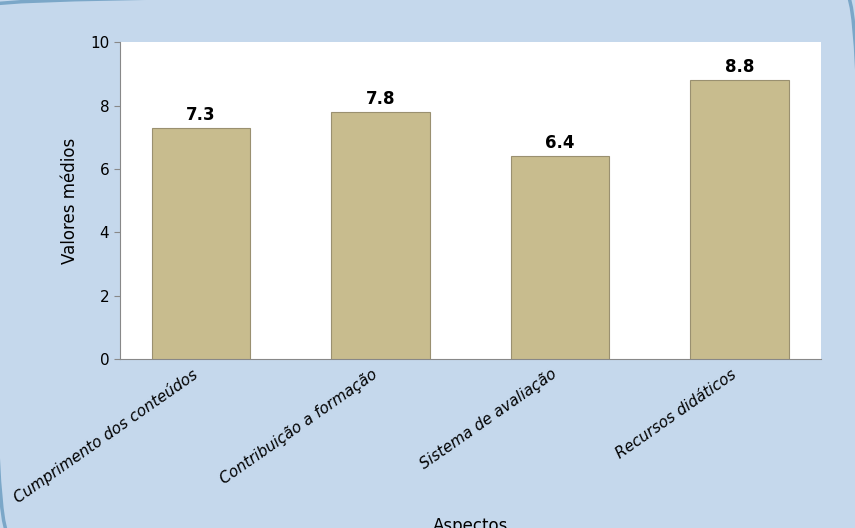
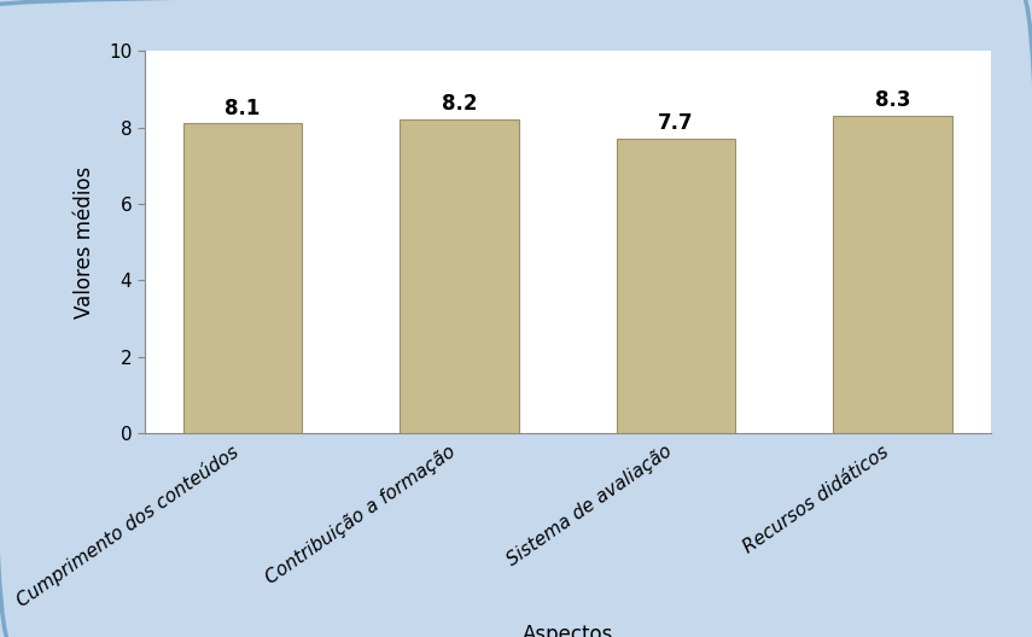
Cumprimento dos conteúdos: 7.3 -> 8.1
Contribuição a formação: 7.8 -> 8.2
Sistema de avaliação: 6.4 -> 7.7
Recursos didáticos: 8.8 -> 8.3
